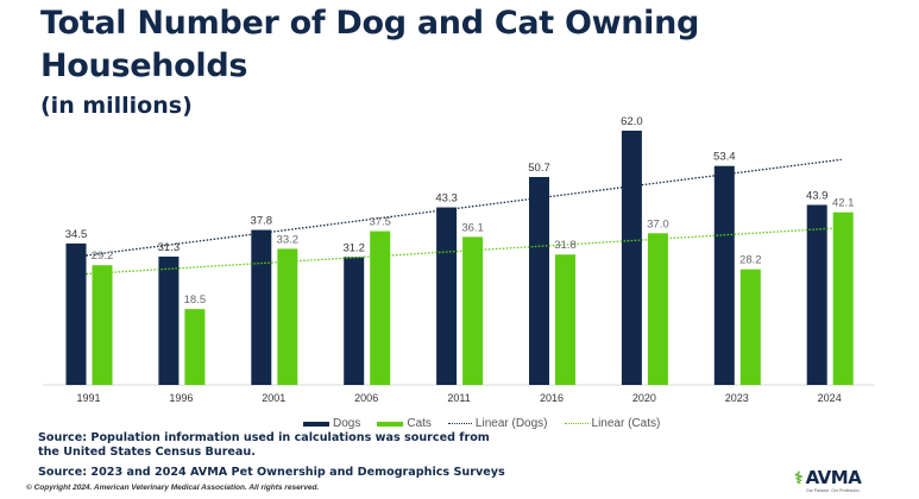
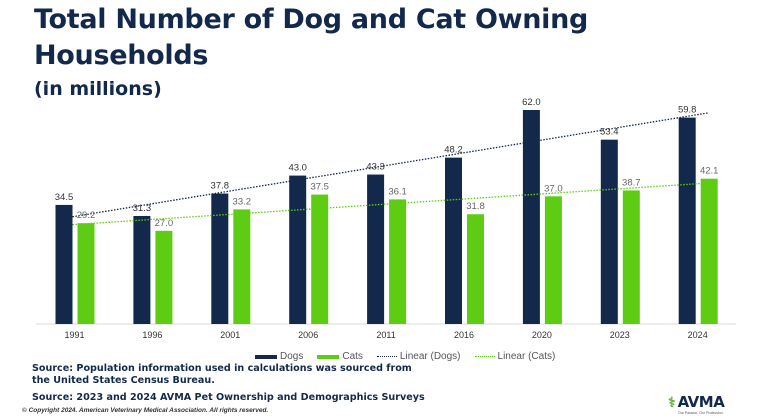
Cats/1996: 18.5 -> 27.0
Dogs/2006: 31.2 -> 43.0
Dogs/2016: 50.7 -> 48.2
Cats/2023: 28.2 -> 38.7
Dogs/2024: 43.9 -> 59.8
